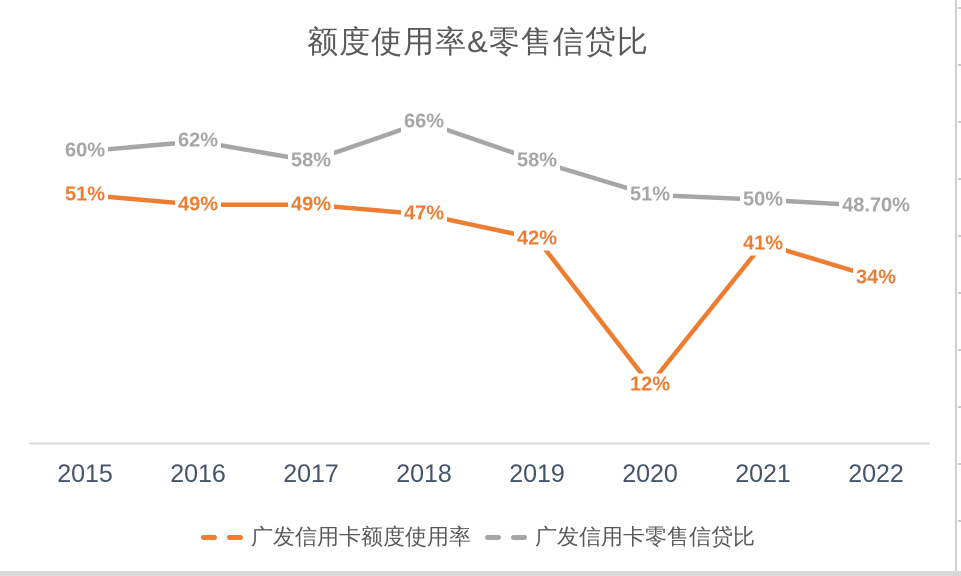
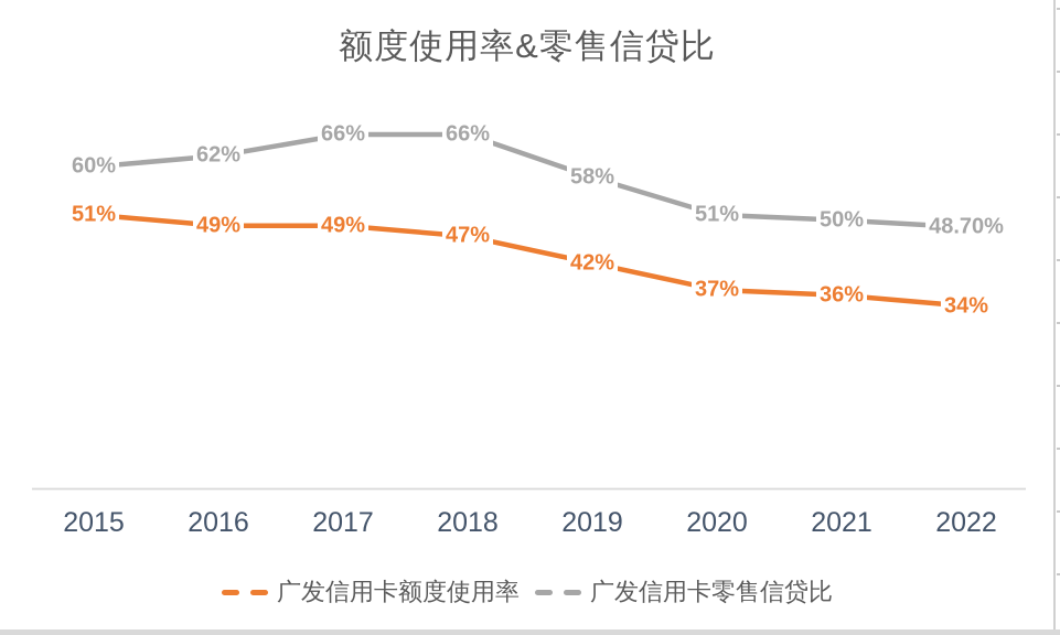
广发信用卡零售信贷比/2017: 58% -> 66%
广发信用卡额度使用率/2020: 12% -> 37%
广发信用卡额度使用率/2021: 41% -> 36%
